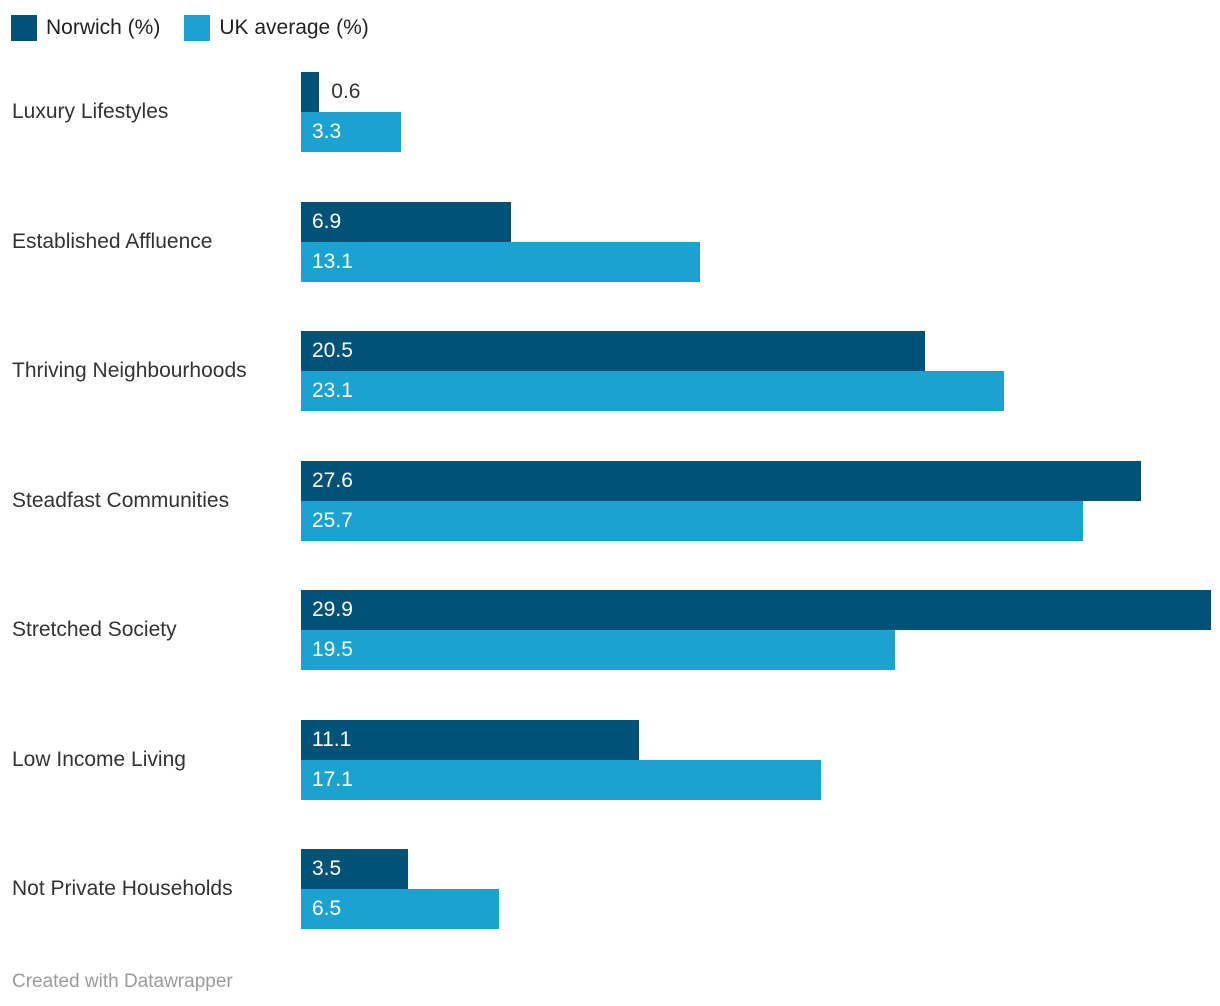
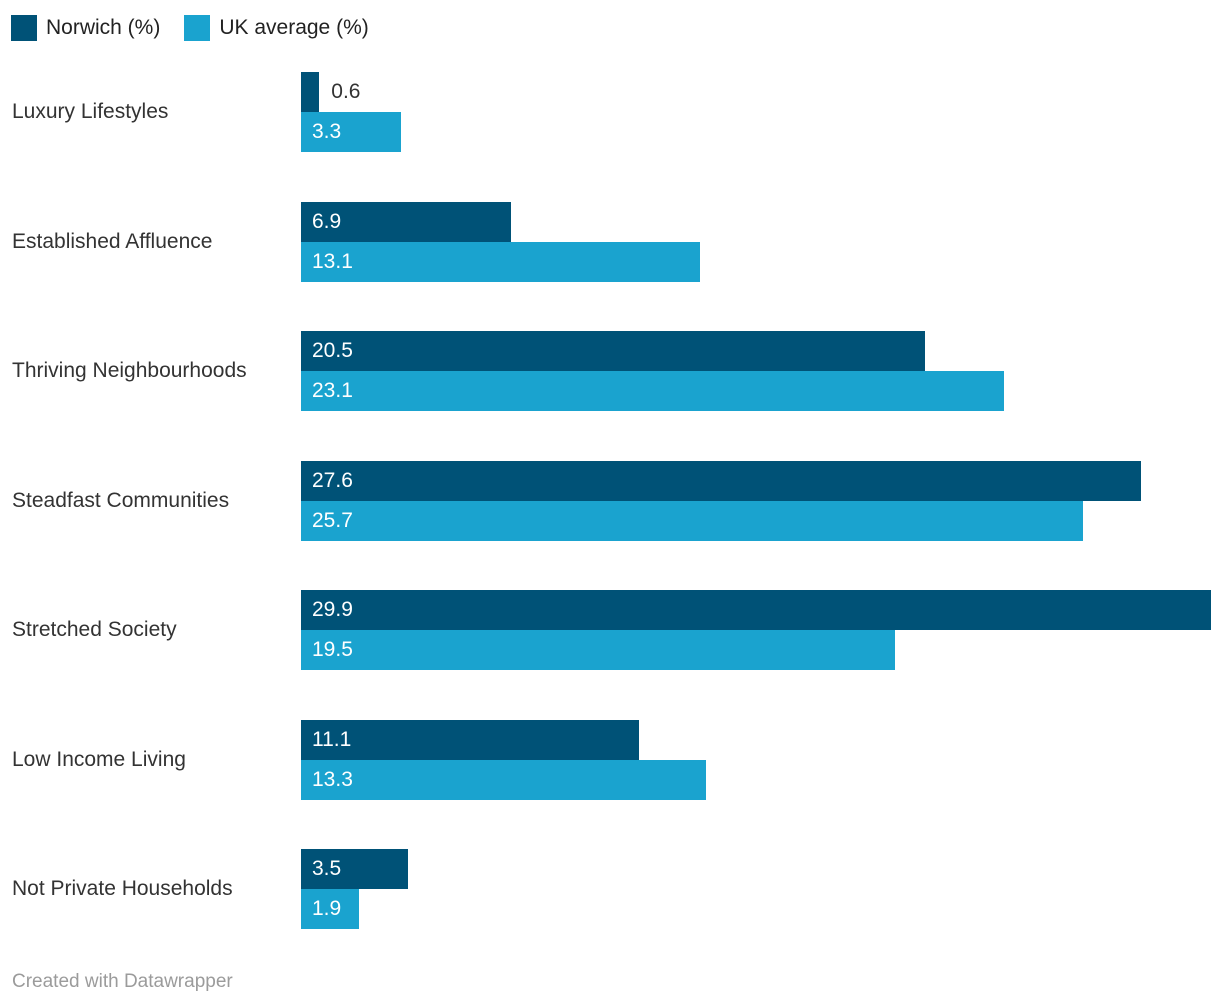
UK average (%)/Low Income Living: 17.1 -> 13.3
UK average (%)/Not Private Households: 6.5 -> 1.9
